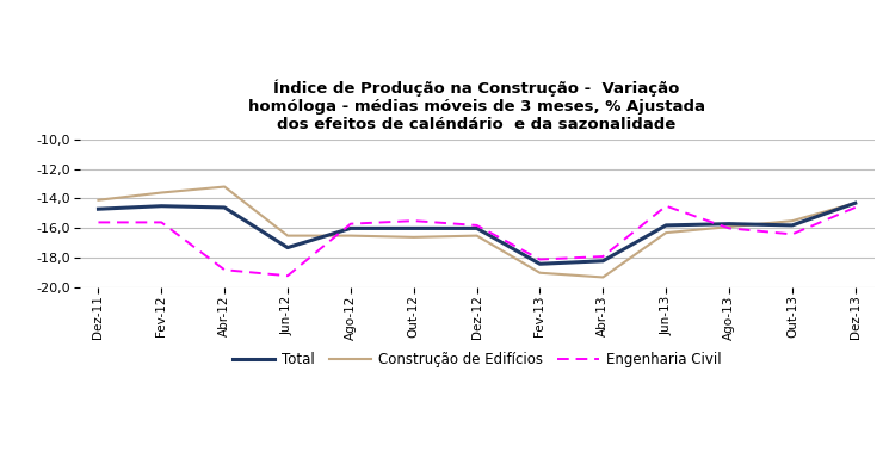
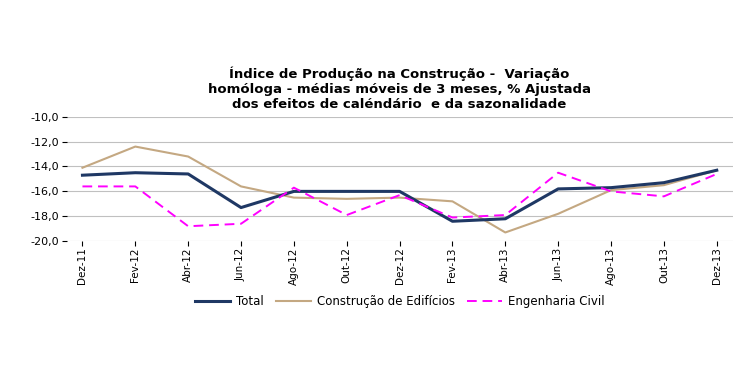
Construção de Edifícios/Fev-12: -13,6 -> -12,4
Construção de Edifícios/Jun-12: -16,5 -> -15,6
Engenharia Civil/Jun-12: -19,2 -> -18,6
Engenharia Civil/Out-12: -15,5 -> -17,9
Engenharia Civil/Dez-12: -15,8 -> -16,3
Construção de Edifícios/Fev-13: -19,0 -> -16,8
Construção de Edifícios/Jun-13: -16,3 -> -17,8
Total/Out-13: -15,8 -> -15,3
